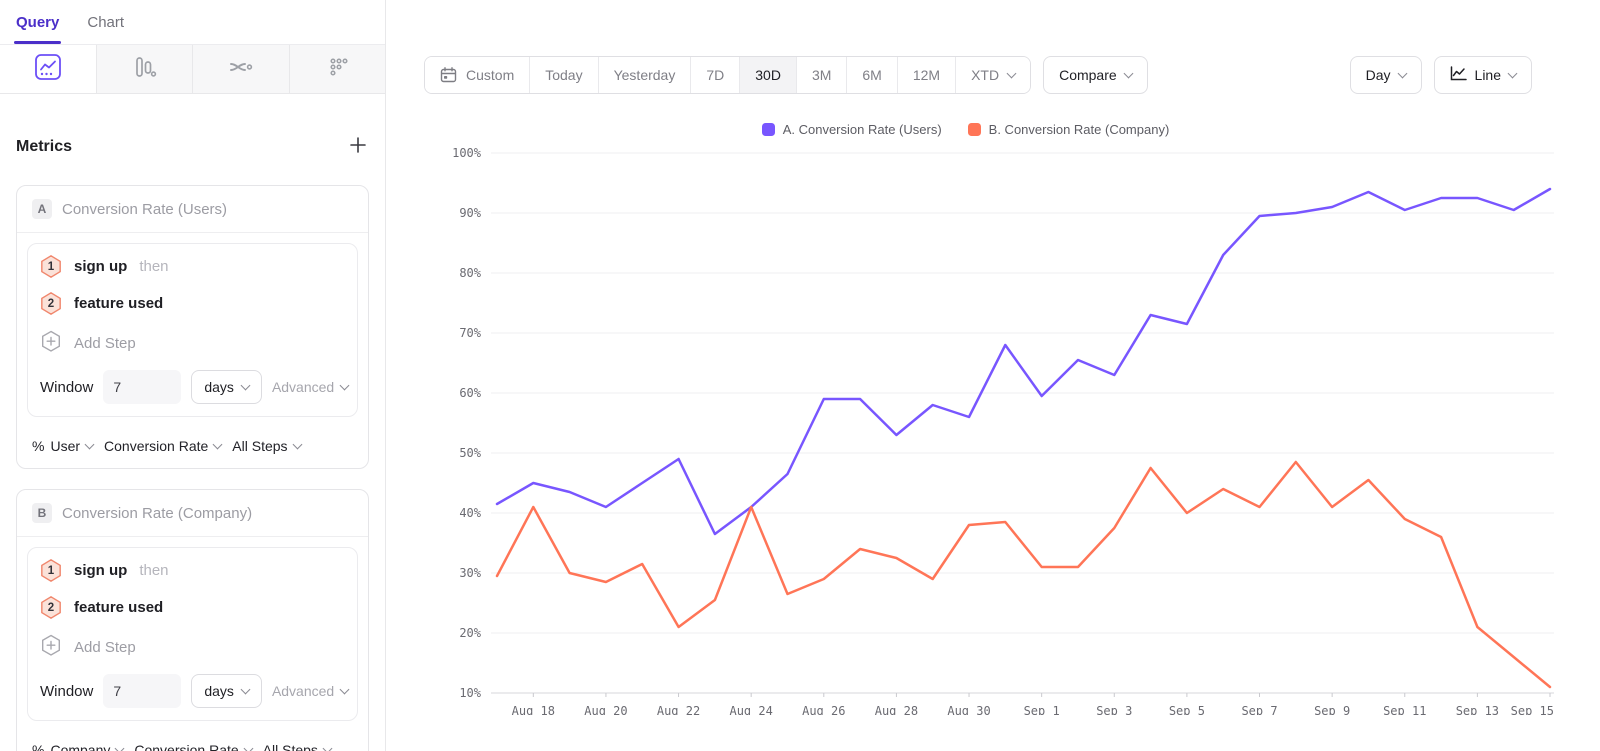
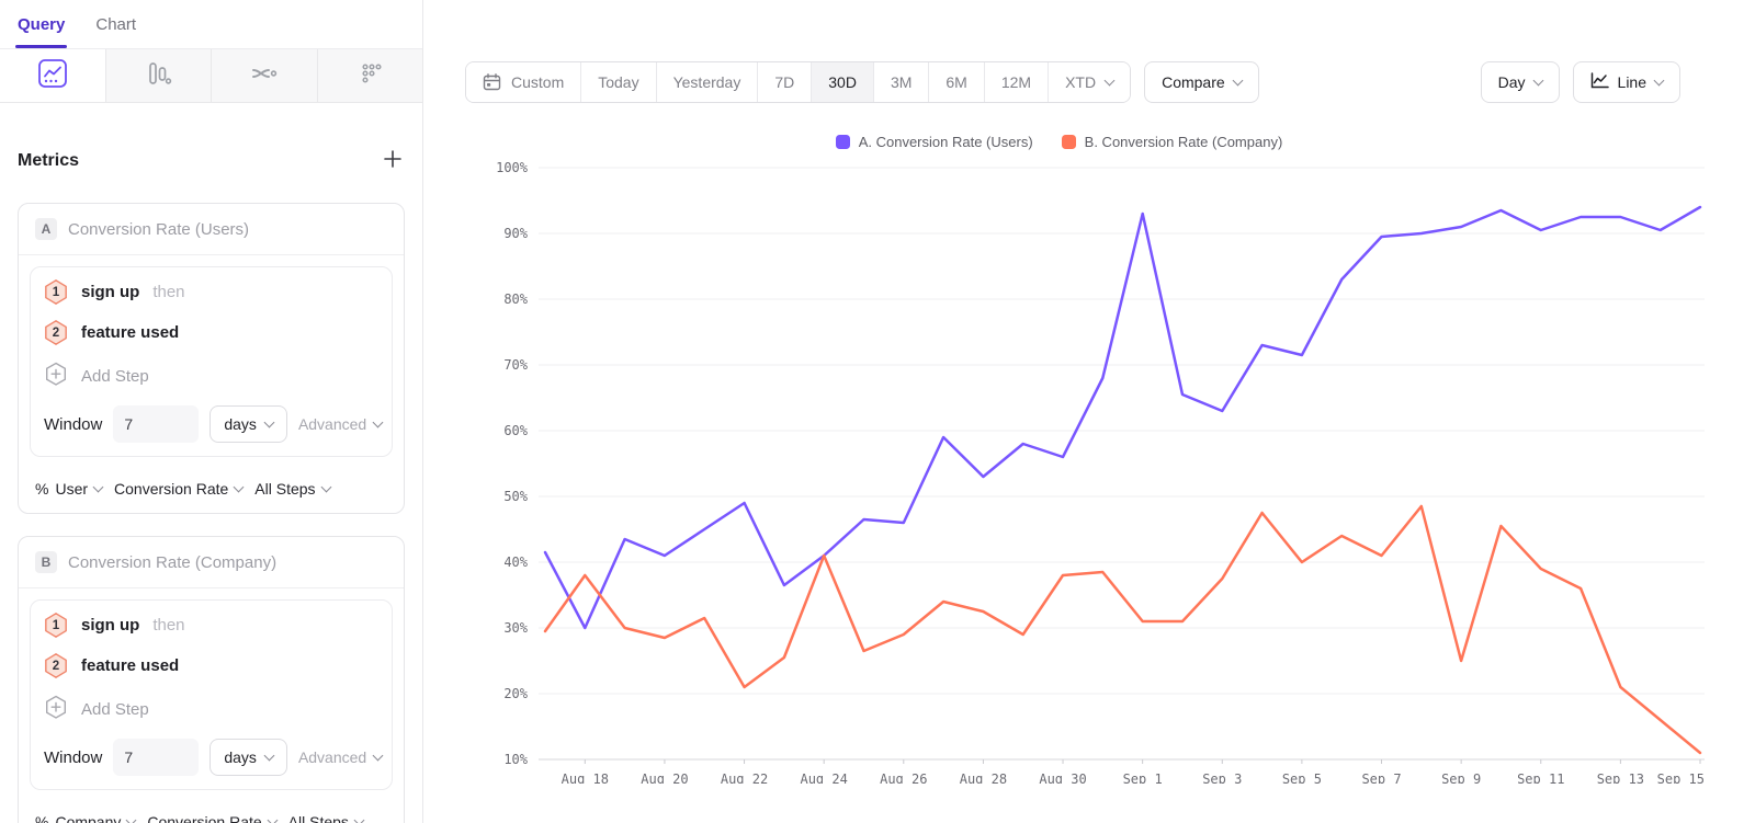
A. Conversion Rate (Users)/Aug 18: 45% -> 30%
B. Conversion Rate (Company)/Aug 18: 41% -> 38%
A. Conversion Rate (Users)/Aug 26: 59% -> 46%
A. Conversion Rate (Users)/Sep 1: 60% -> 93%
B. Conversion Rate (Company)/Sep 9: 41% -> 25%
